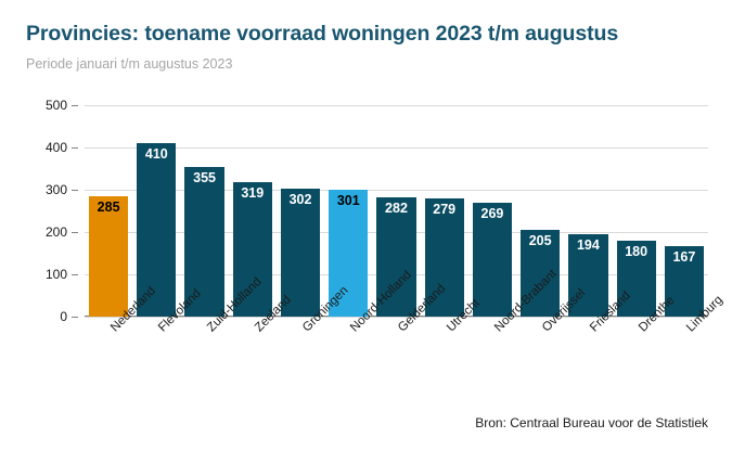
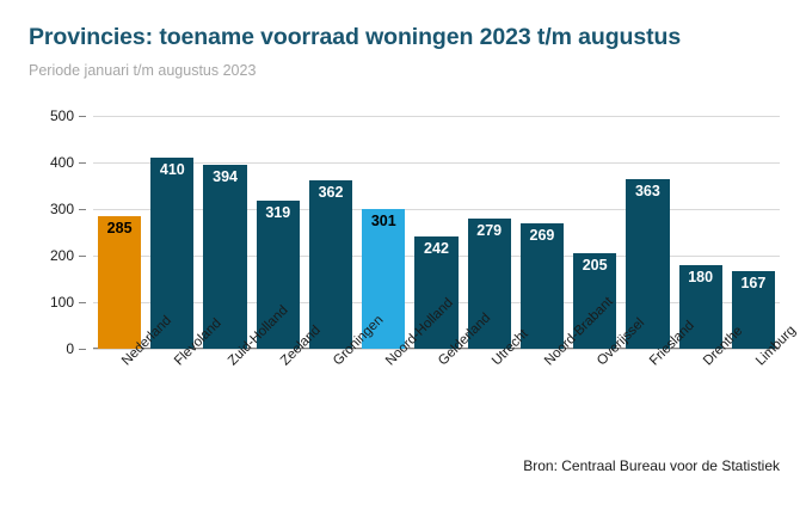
Zuid-Holland: 355 -> 394
Groningen: 302 -> 362
Gelderland: 282 -> 242
Friesland: 194 -> 363
